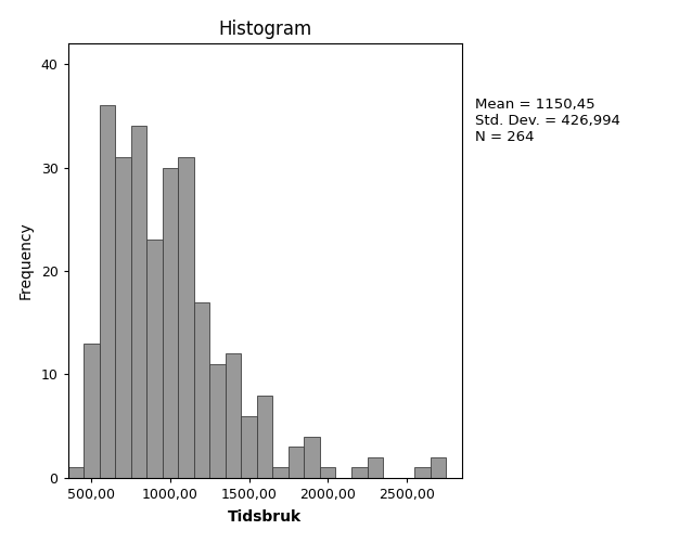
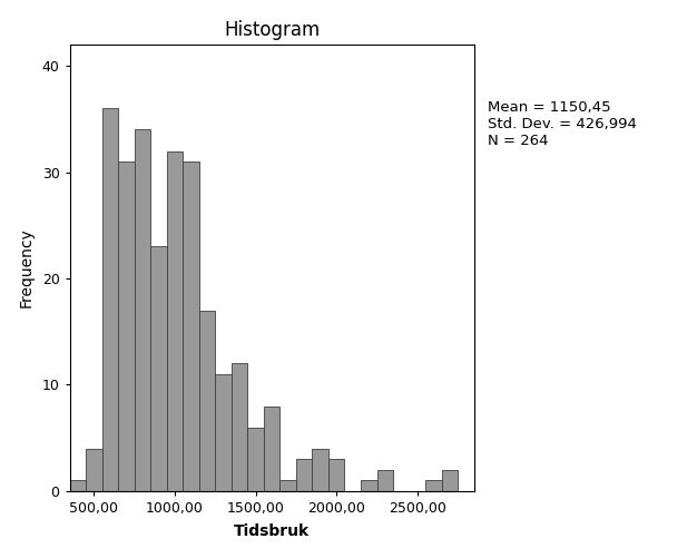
500,00: 13 -> 4
1000,00: 30 -> 32
2000,00: 1 -> 3
